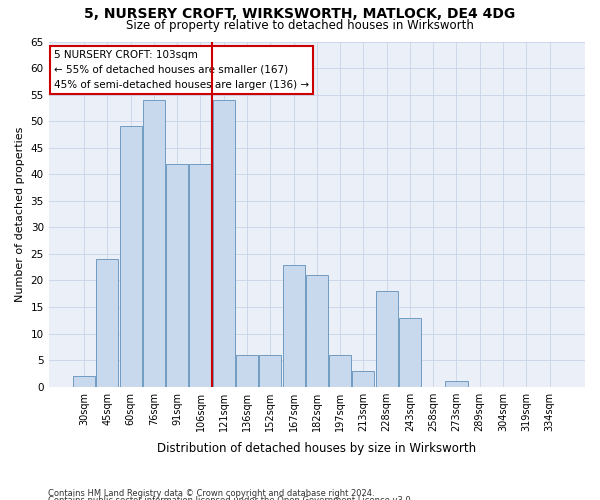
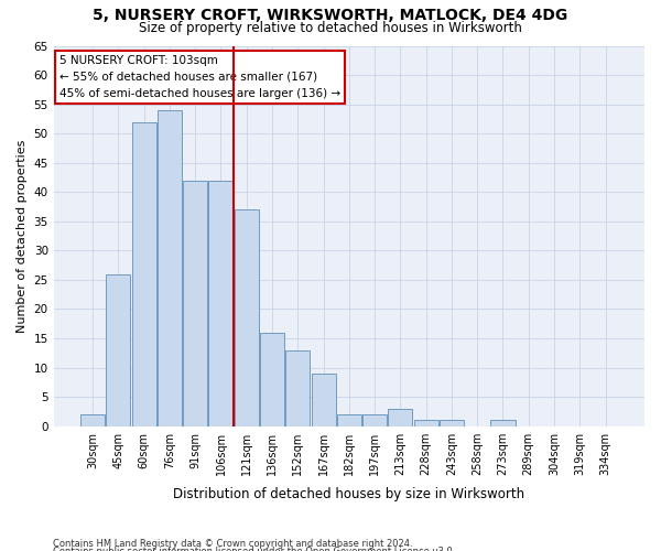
45sqm: 24 -> 26
60sqm: 49 -> 52
121sqm: 54 -> 37
136sqm: 6 -> 16
152sqm: 6 -> 13
167sqm: 23 -> 9
182sqm: 21 -> 2
197sqm: 6 -> 2
228sqm: 18 -> 1
243sqm: 13 -> 1
